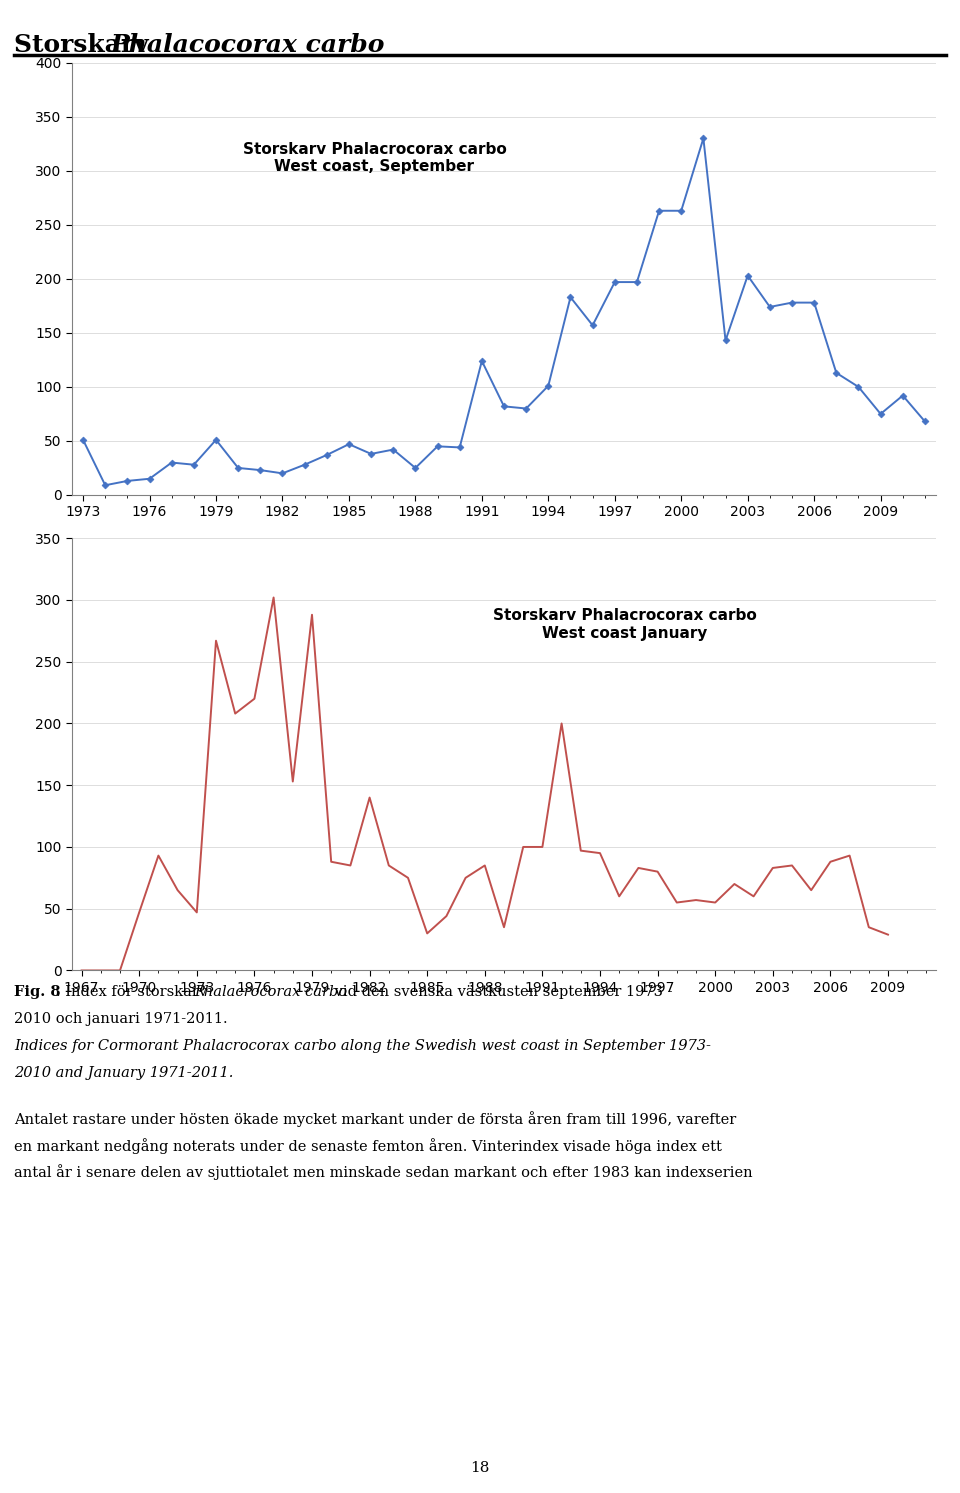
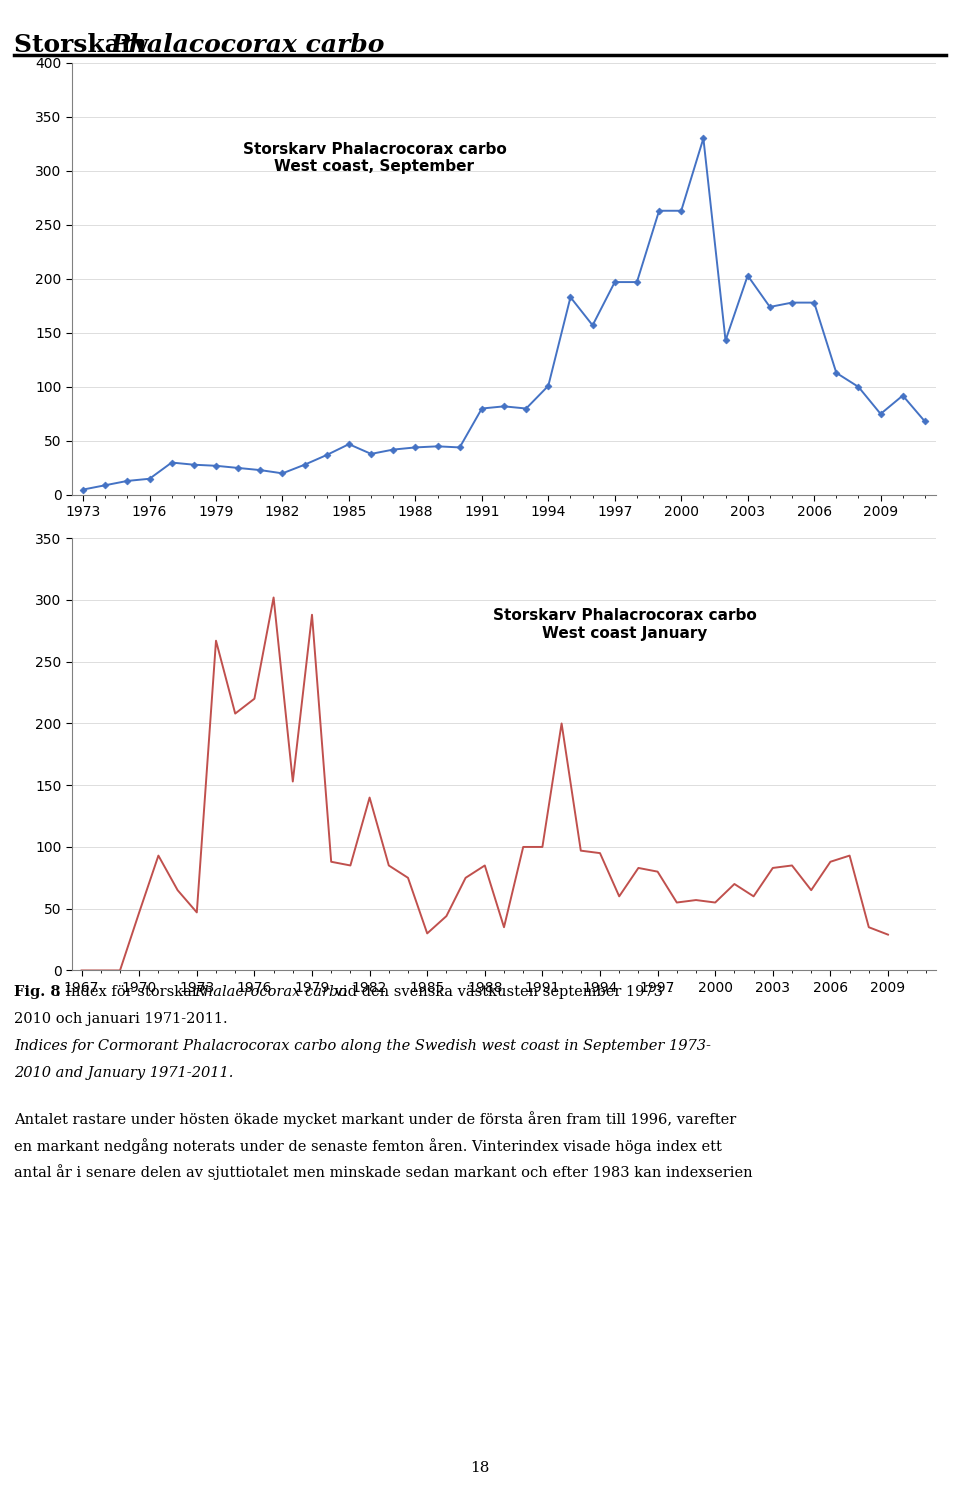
1973: 51 -> 5
1979: 51 -> 27
1988: 25 -> 44
1991: 124 -> 80
